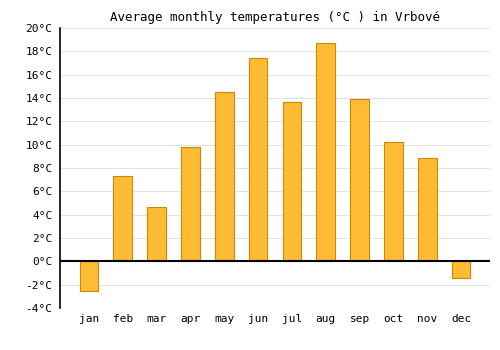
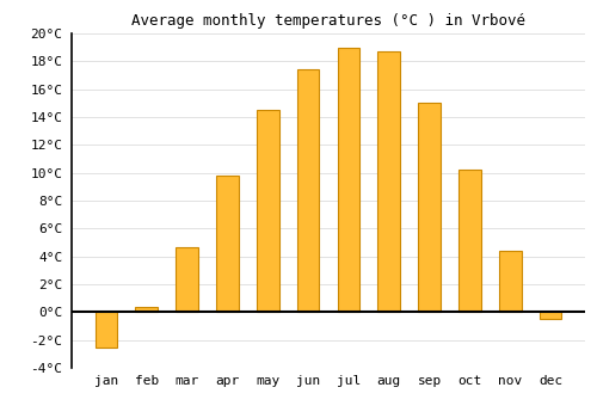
feb: 7.3°C -> 0.4°C
jul: 13.7°C -> 19.0°C
sep: 13.9°C -> 15.0°C
nov: 8.9°C -> 4.4°C
dec: -1.4°C -> -0.5°C
